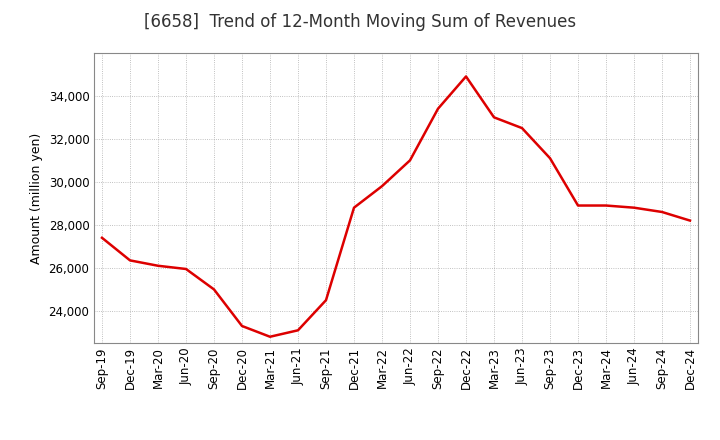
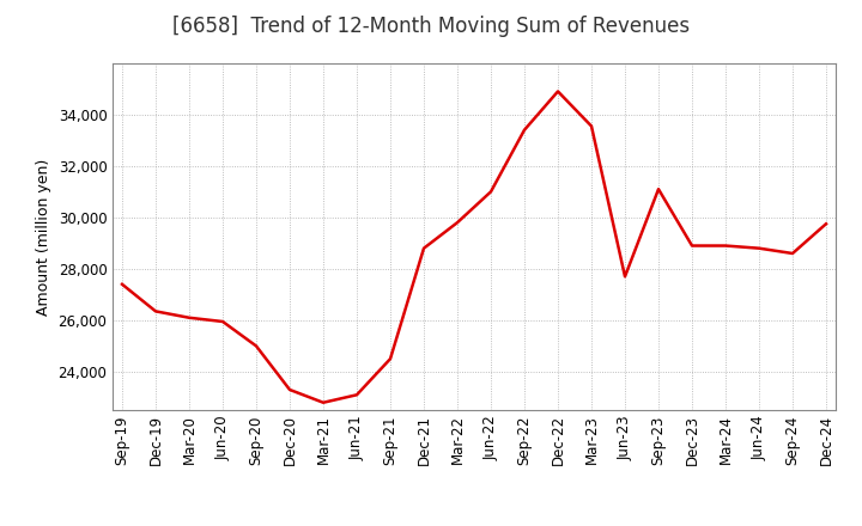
Mar-23: 33,000 -> 33,550
Jun-23: 32,500 -> 27,700
Dec-24: 28,200 -> 29,750
